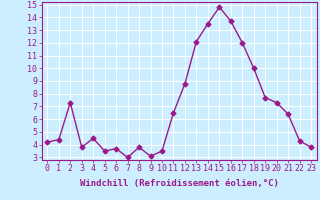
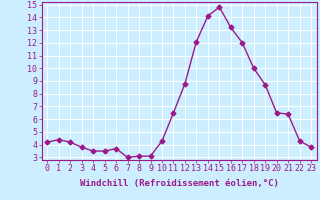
2: 7.3 -> 4.2
4: 4.5 -> 3.5
8: 3.8 -> 3.1
10: 3.5 -> 4.3
14: 13.5 -> 14.1
16: 13.7 -> 13.2
19: 7.7 -> 8.7
20: 7.3 -> 6.5
